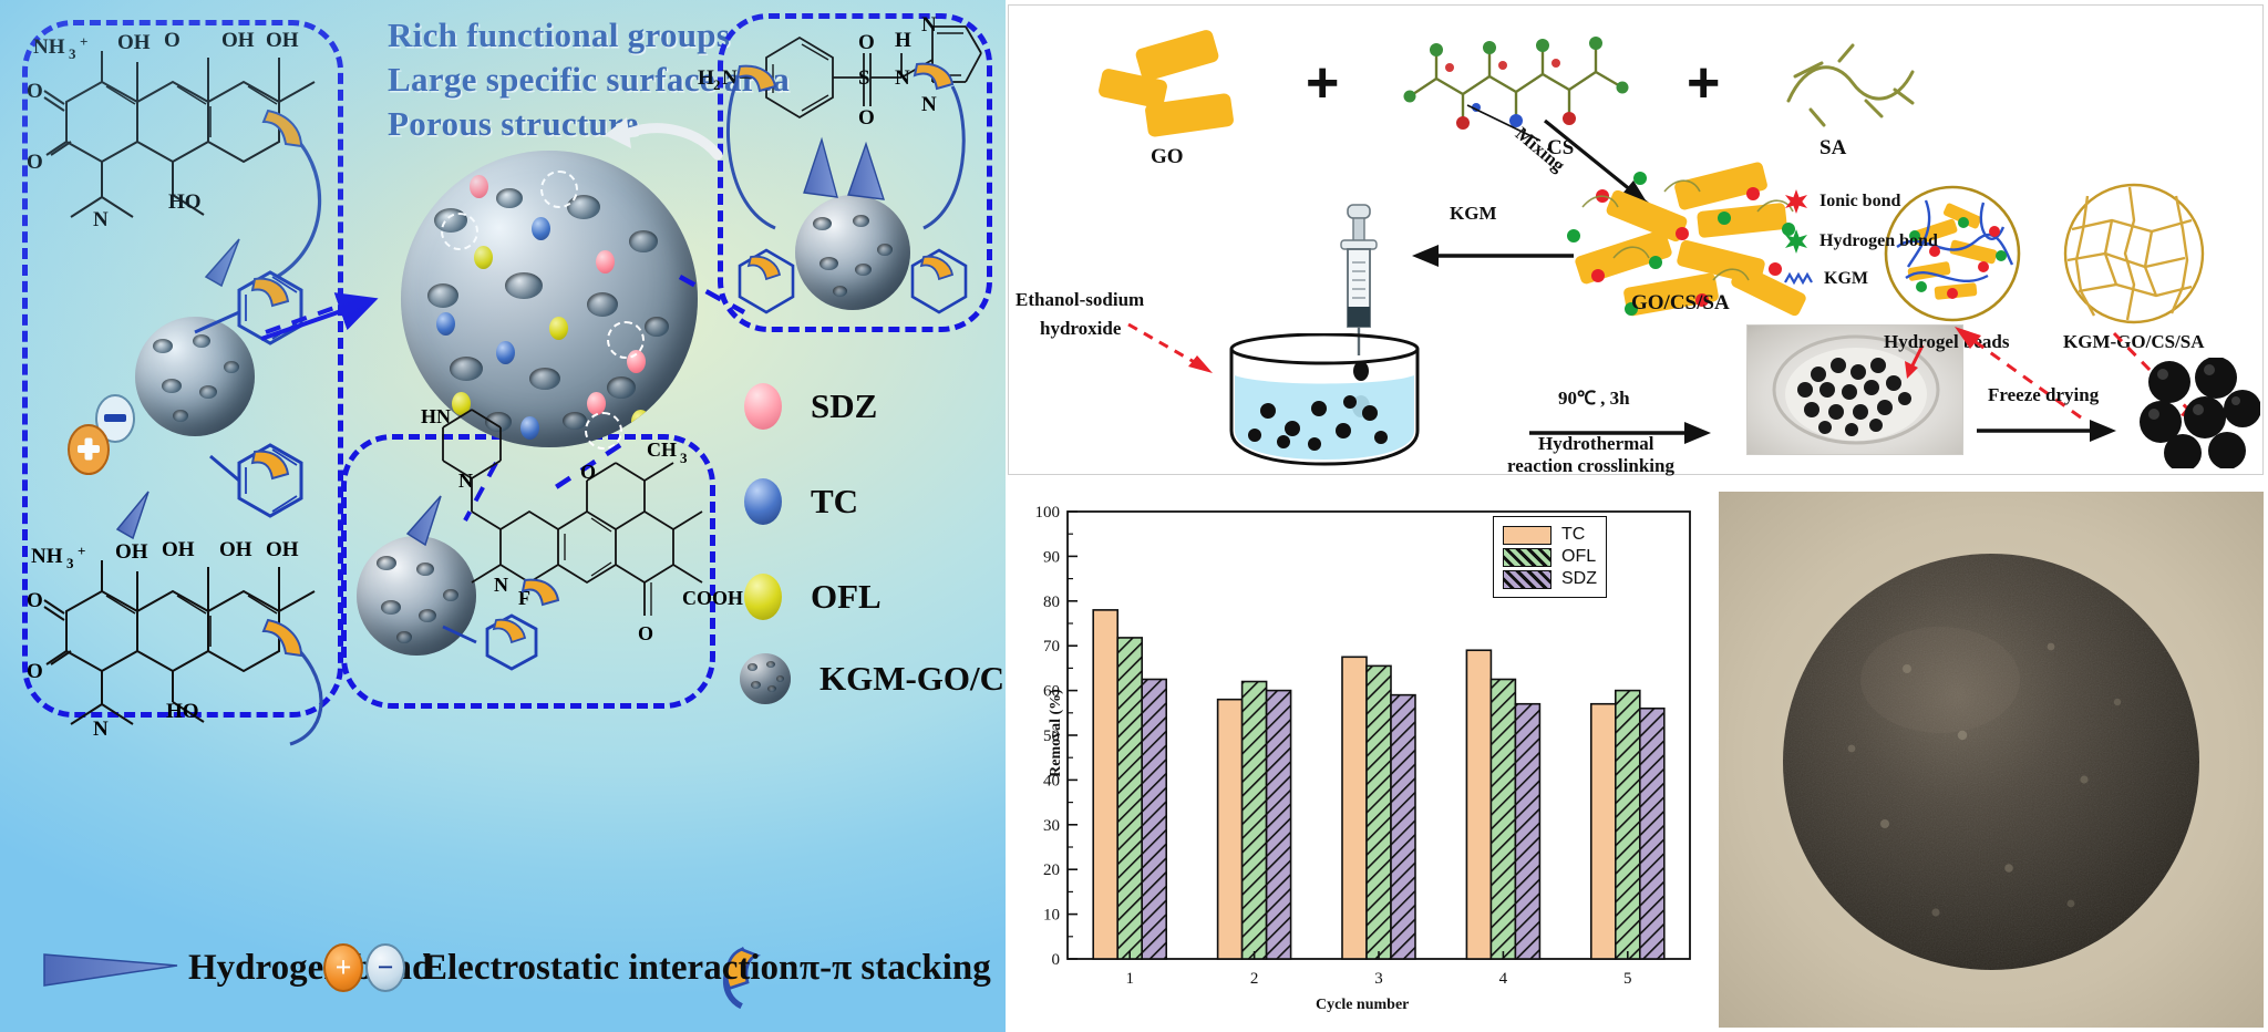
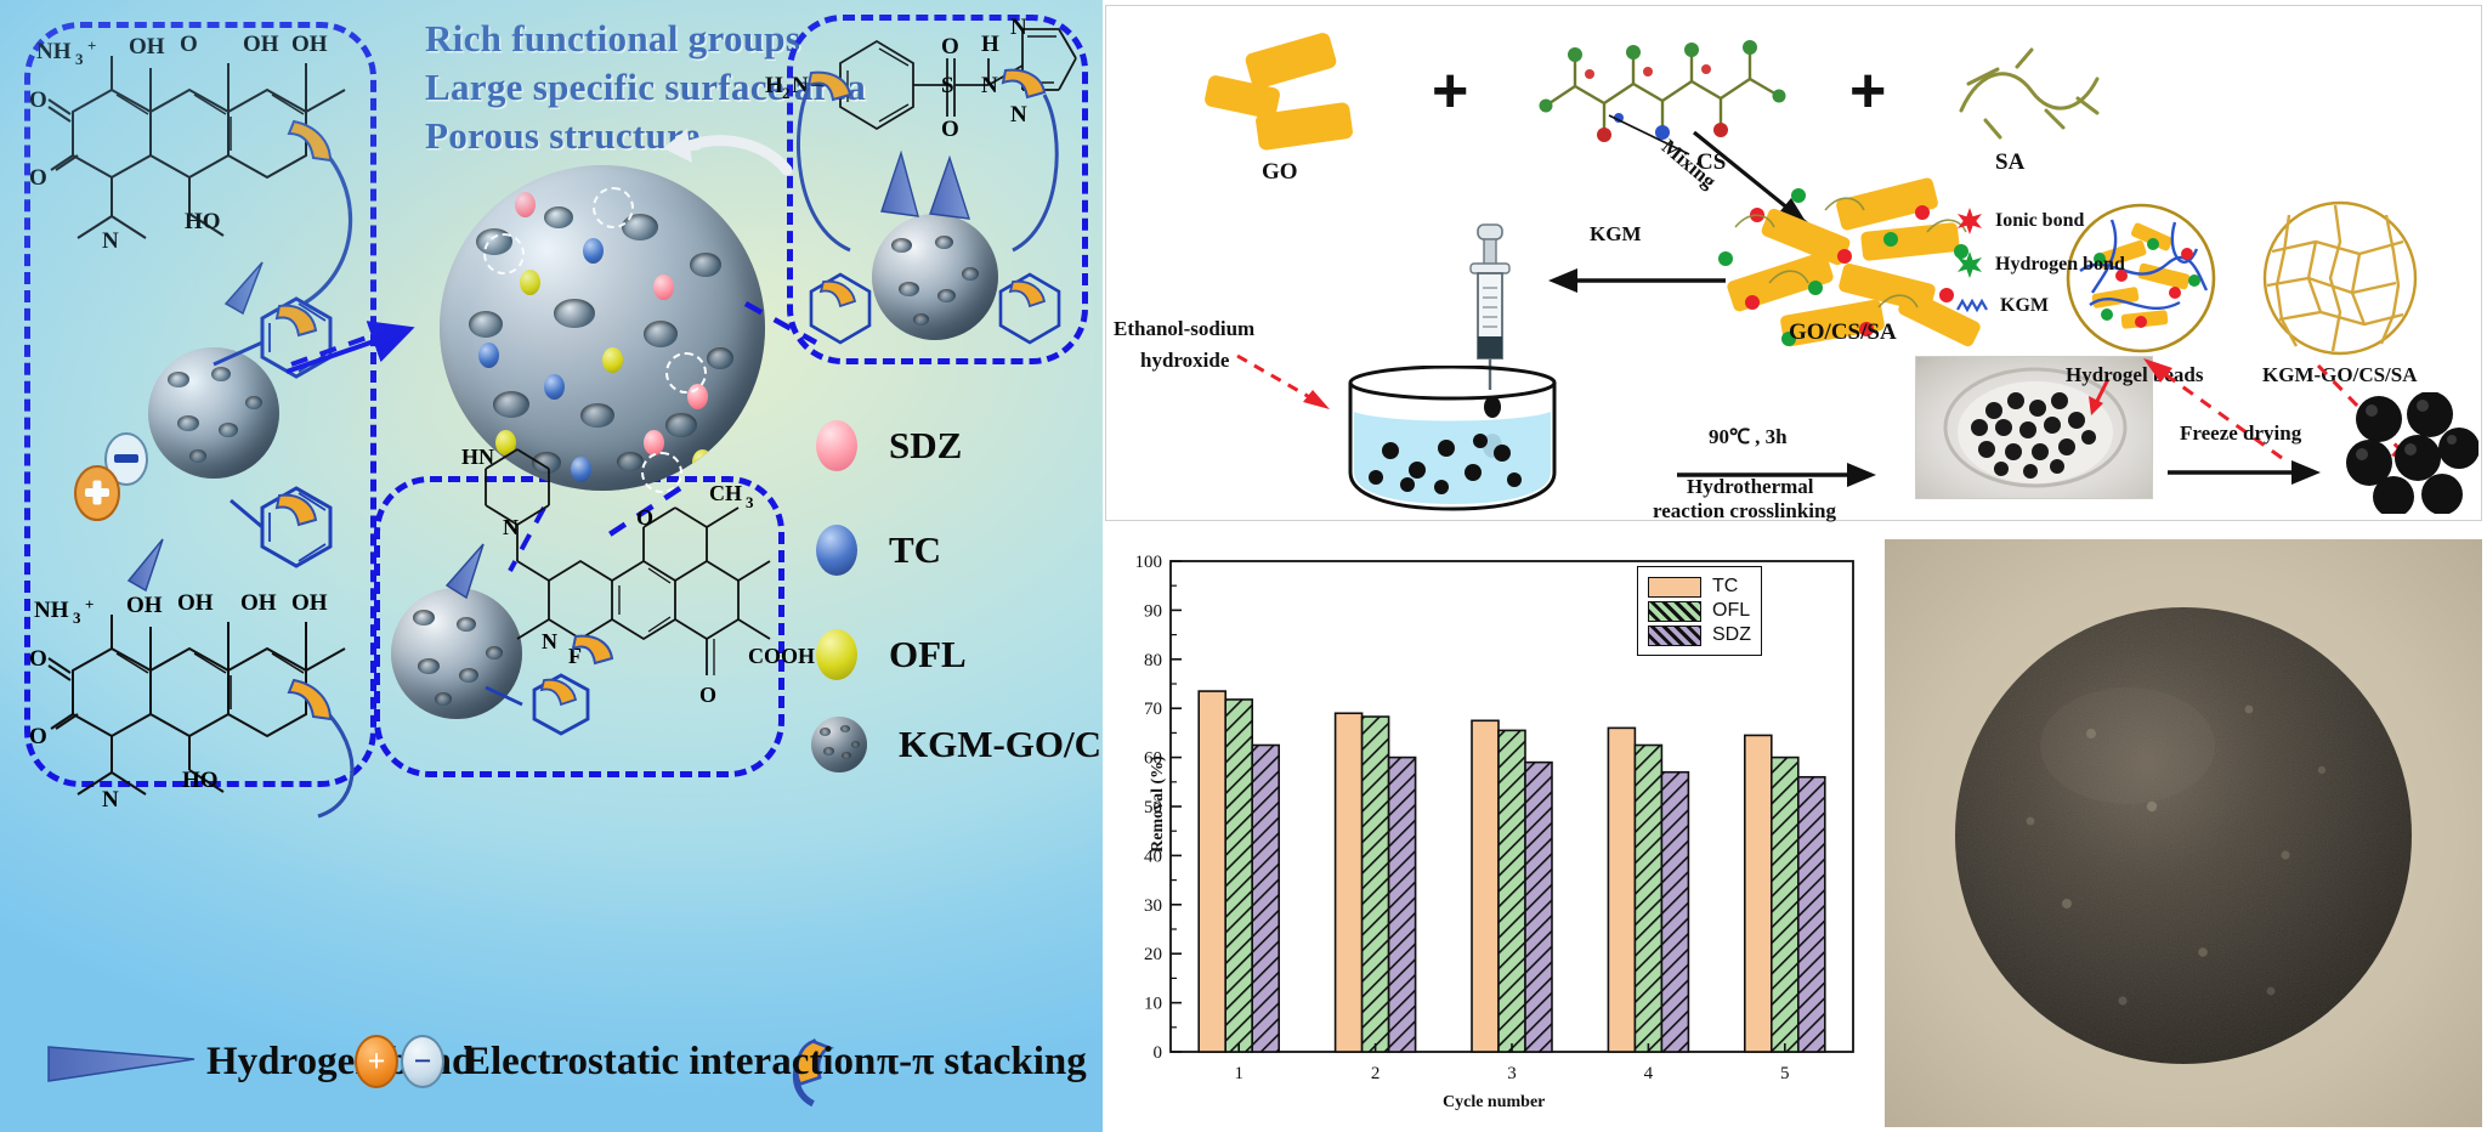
TC/1: 78 -> 74
TC/2: 58 -> 69
OFL/2: 62 -> 68
TC/4: 69 -> 66
TC/5: 57 -> 64
